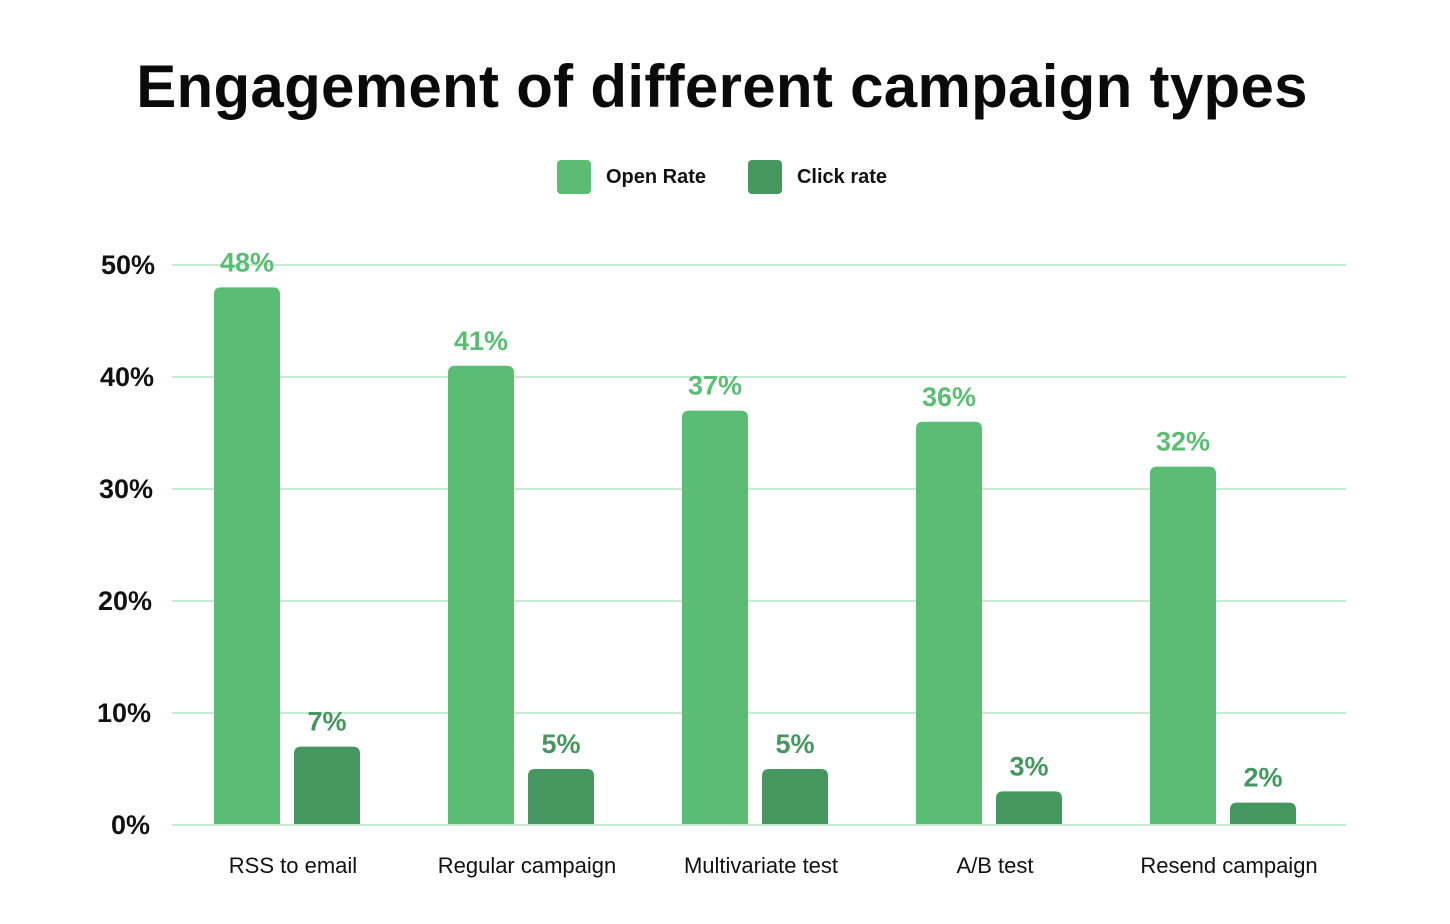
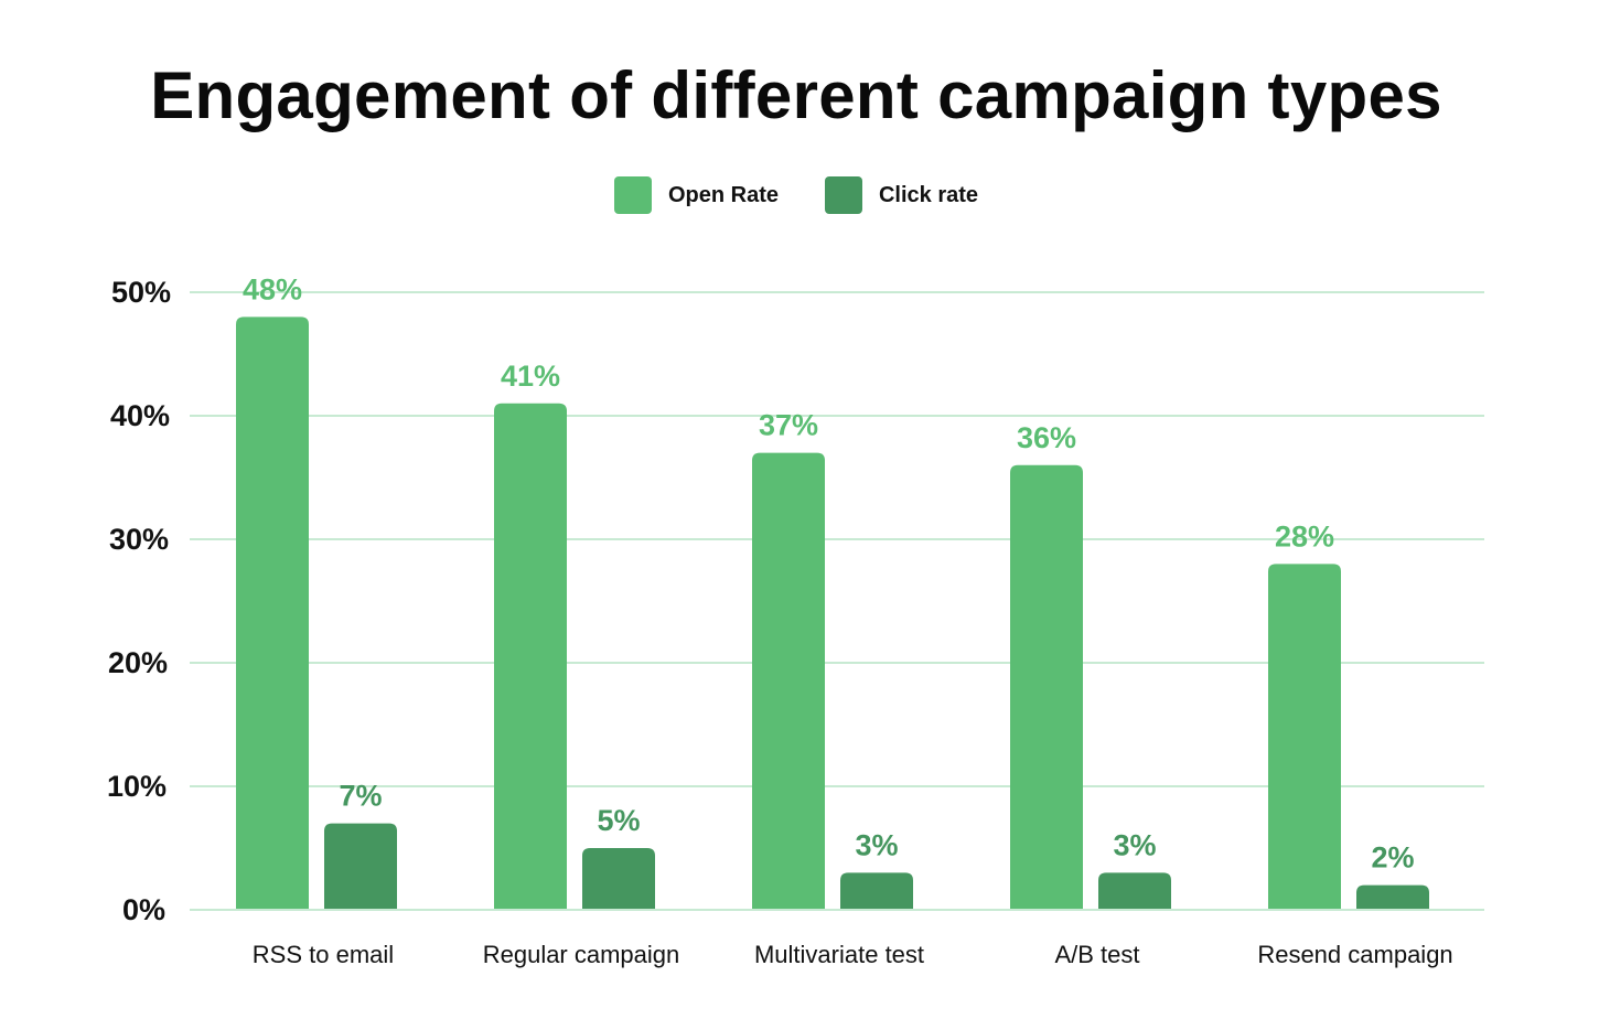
Click rate/Multivariate test: 5% -> 3%
Open Rate/Resend campaign: 32% -> 28%
